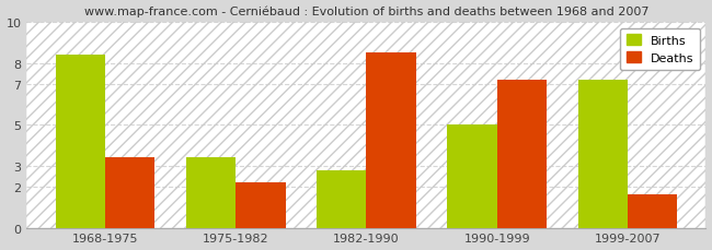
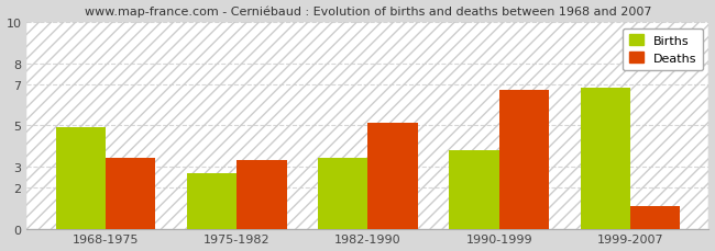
Births/1968-1975: 8.4 -> 4.9
Births/1975-1982: 3.4 -> 2.7
Deaths/1975-1982: 2.2 -> 3.3
Births/1982-1990: 2.8 -> 3.4
Deaths/1982-1990: 8.5 -> 5.1
Births/1990-1999: 5.0 -> 3.8
Deaths/1990-1999: 7.2 -> 6.7
Births/1999-2007: 7.2 -> 6.8
Deaths/1999-2007: 1.6 -> 1.1
